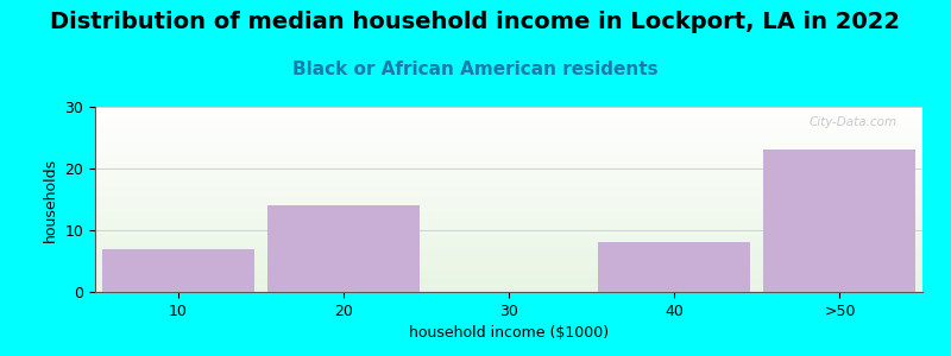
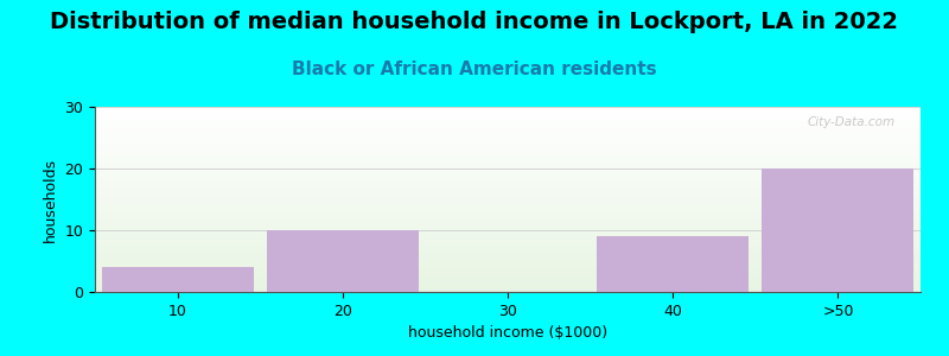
10: 7 -> 4
20: 14 -> 10
40: 8 -> 9
>50: 23 -> 20
